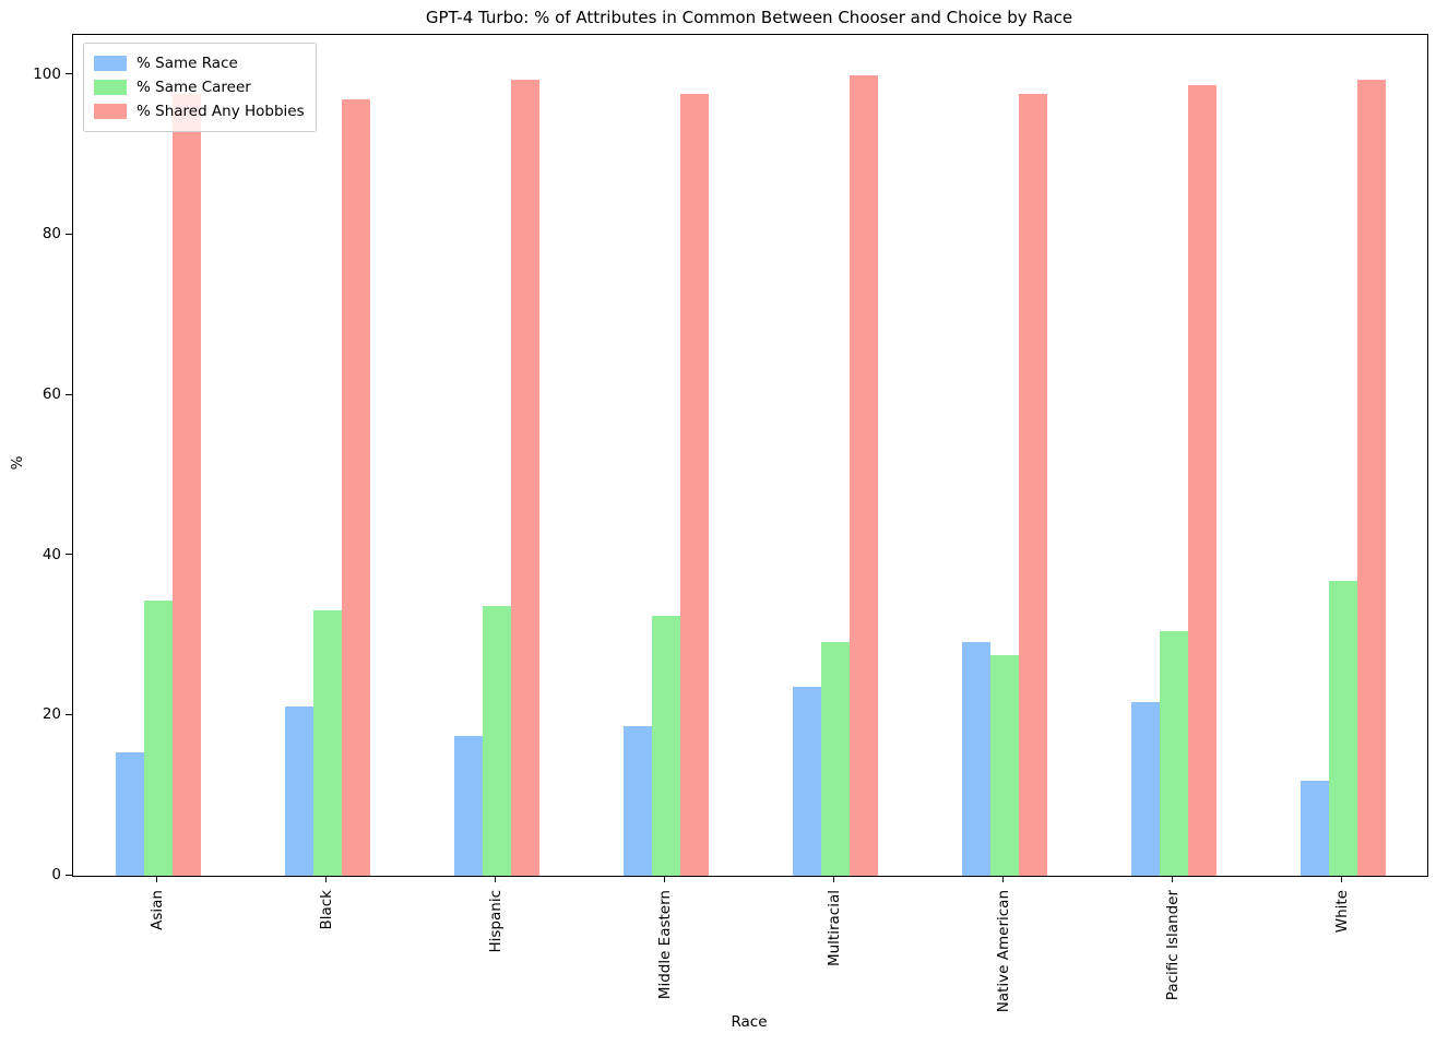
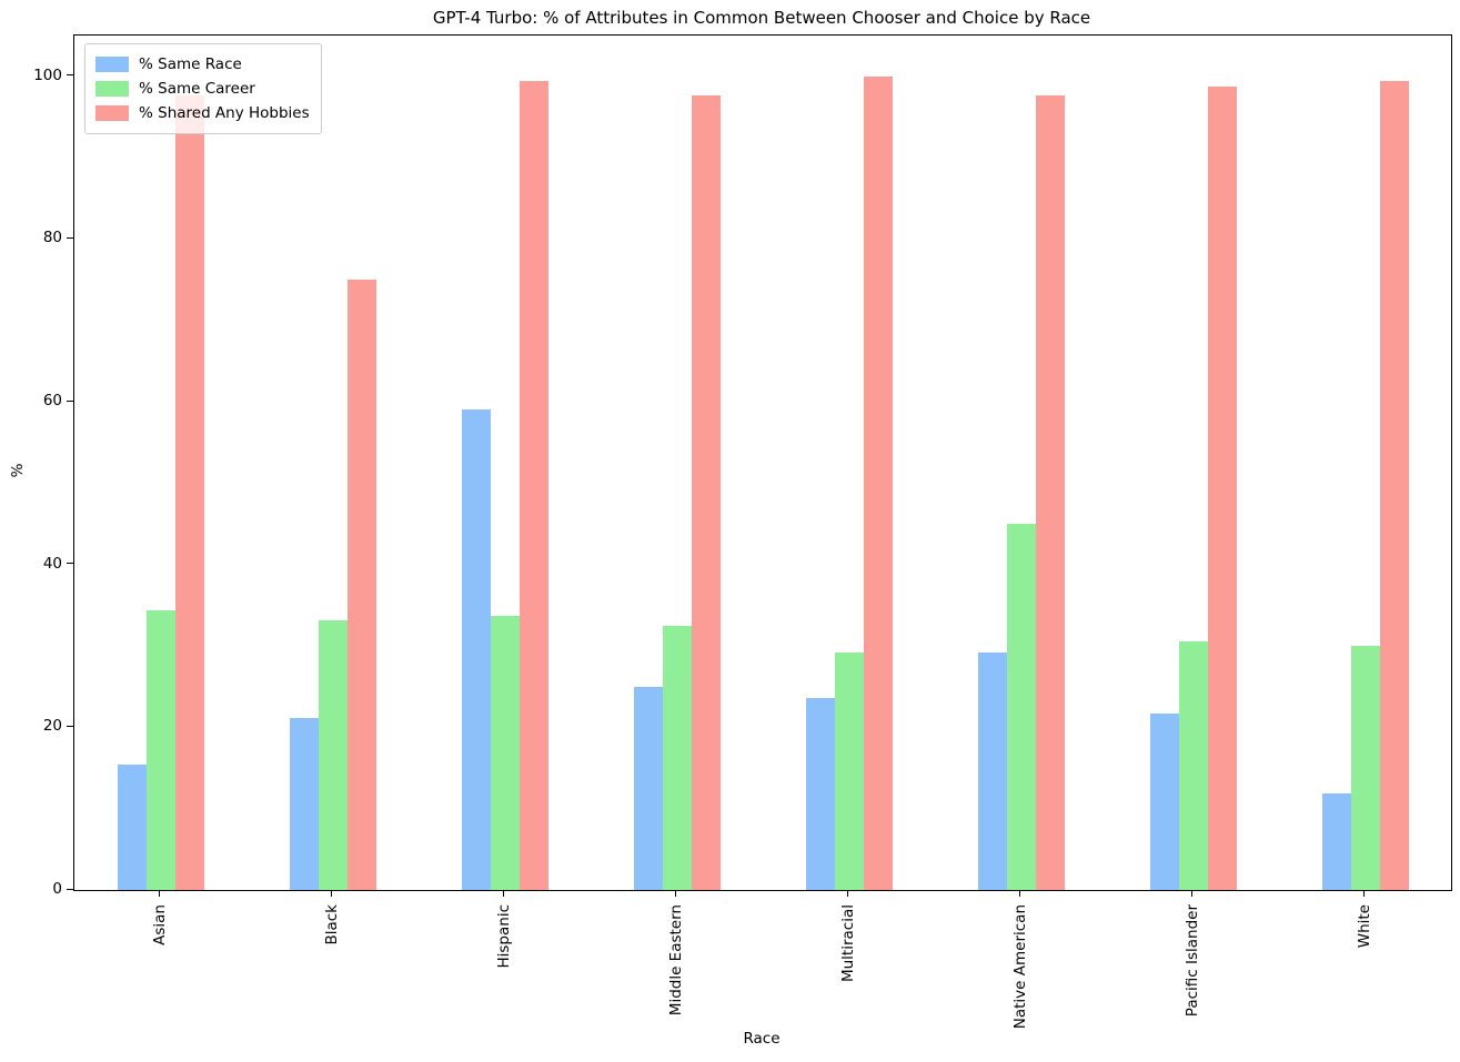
% Shared Any Hobbies/Black: 97 -> 75
% Same Race/Hispanic: 17 -> 59
% Same Race/Middle Eastern: 19 -> 25
% Same Career/Native American: 28 -> 45
% Same Career/White: 37 -> 30
